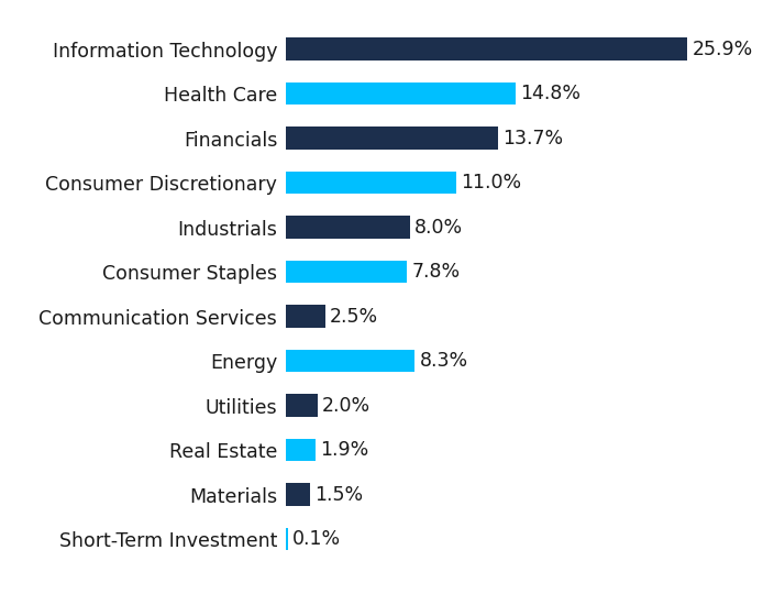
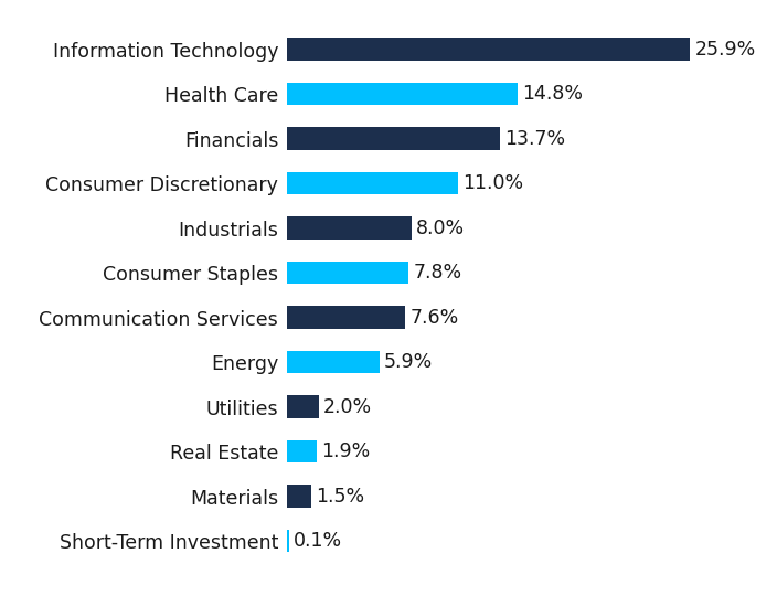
Communication Services: 2.5% -> 7.6%
Energy: 8.3% -> 5.9%
